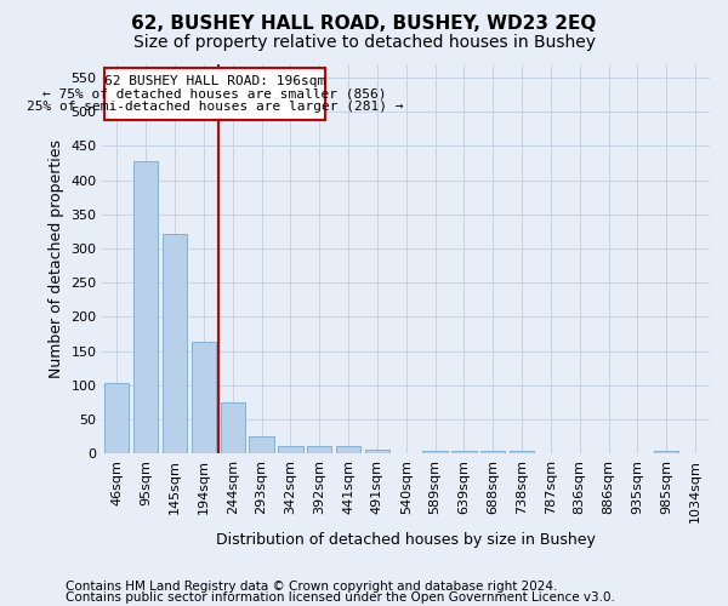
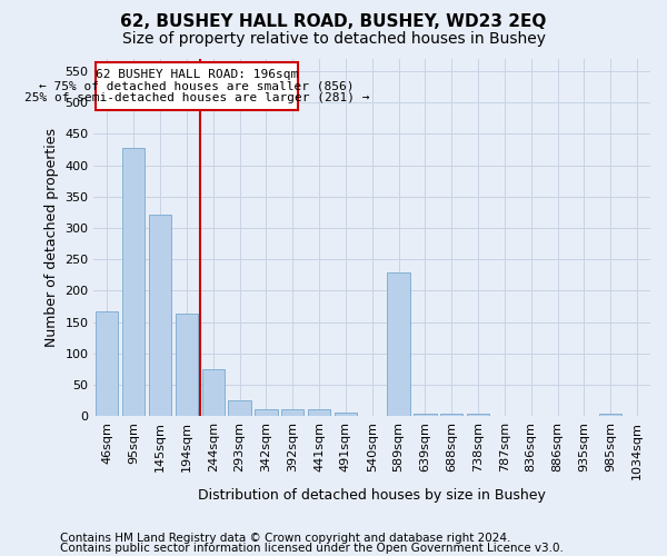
46sqm: 103 -> 168
589sqm: 5 -> 230
